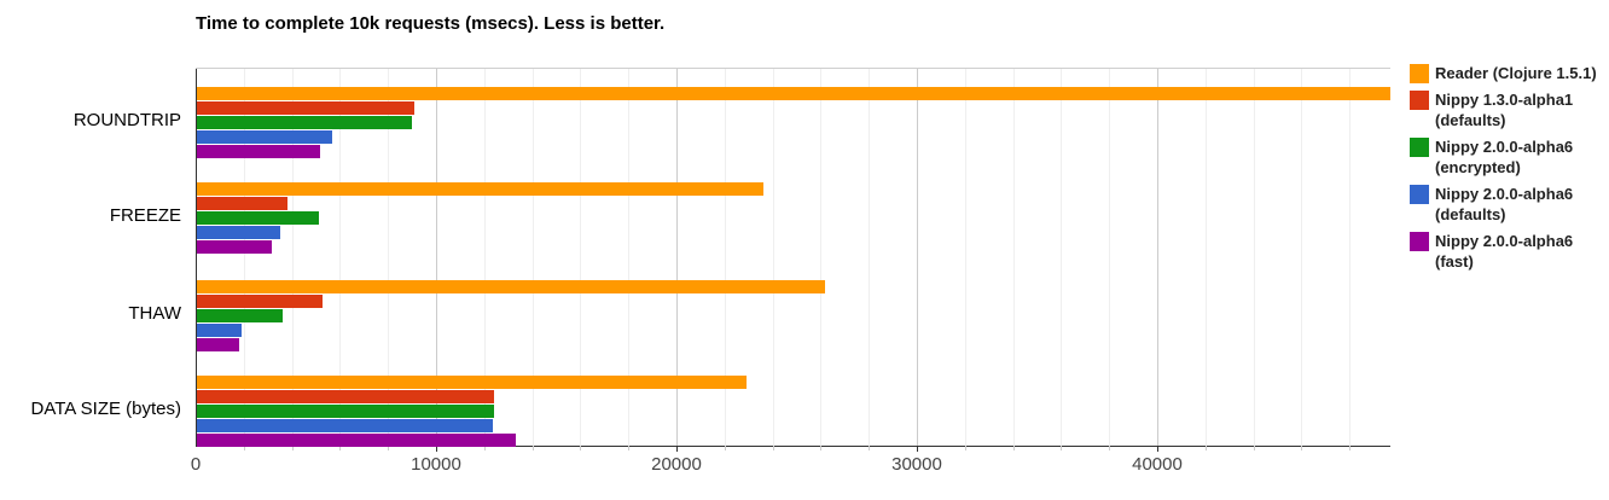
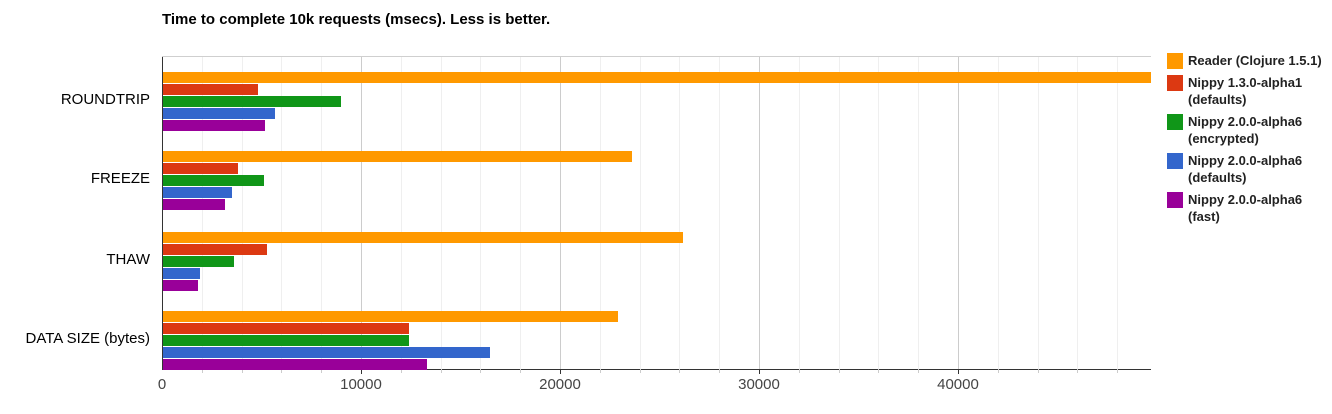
Nippy 1.3.0-alpha1 (defaults)/ROUNDTRIP: 9100 -> 4800
Nippy 2.0.0-alpha6 (defaults)/DATA SIZE (bytes): 12400 -> 16500
